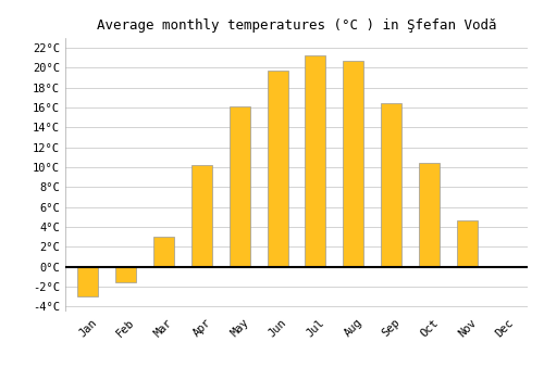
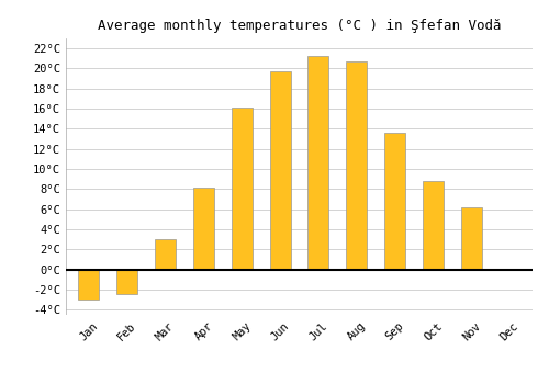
Feb: -1.5°C -> -2.4°C
Apr: 10.2°C -> 8.2°C
Sep: 16.4°C -> 13.6°C
Oct: 10.5°C -> 8.8°C
Nov: 4.7°C -> 6.2°C
